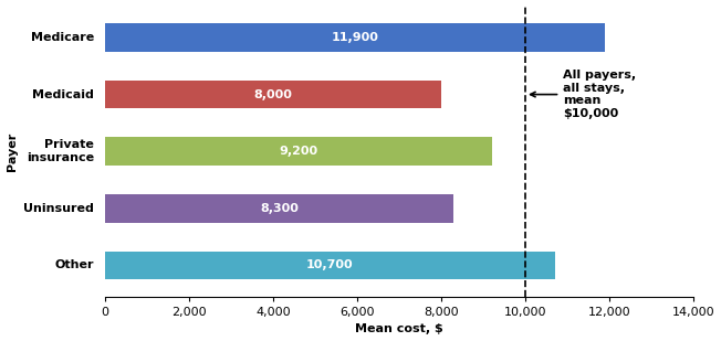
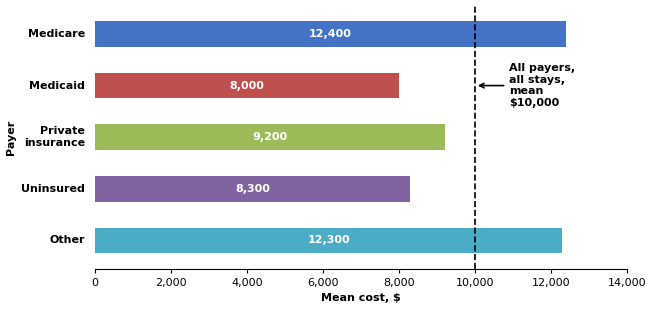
Medicare: 11,900 -> 12,400
Other: 10,700 -> 12,300
